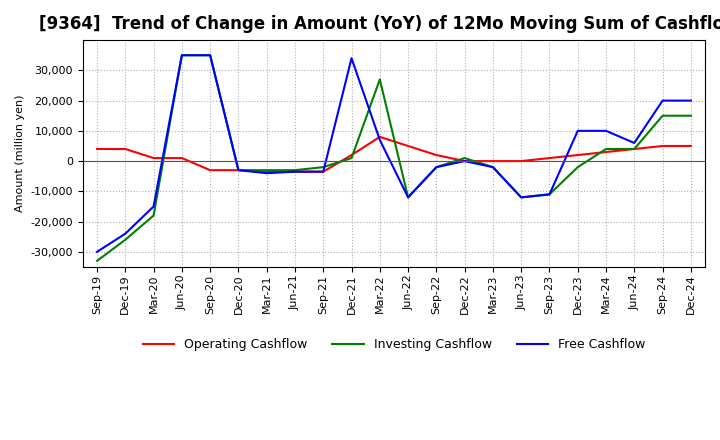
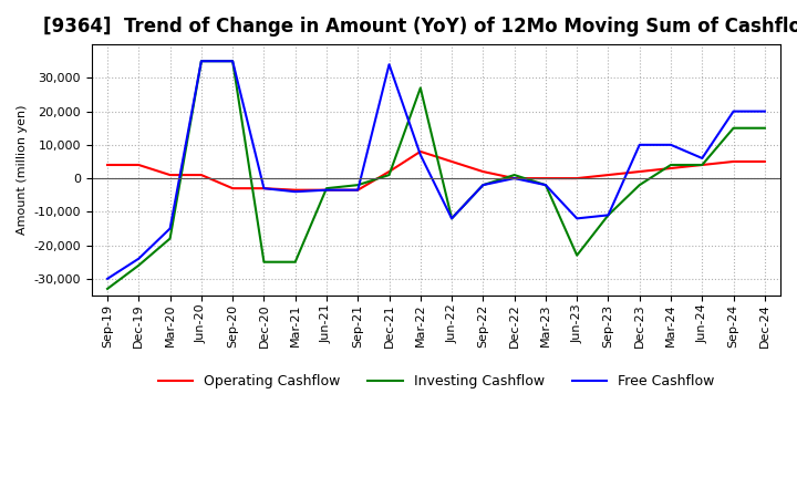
Investing Cashflow/Dec-20: -3,000 -> -25,000
Investing Cashflow/Mar-21: -3,000 -> -25,000
Investing Cashflow/Jun-23: -12,000 -> -23,000
